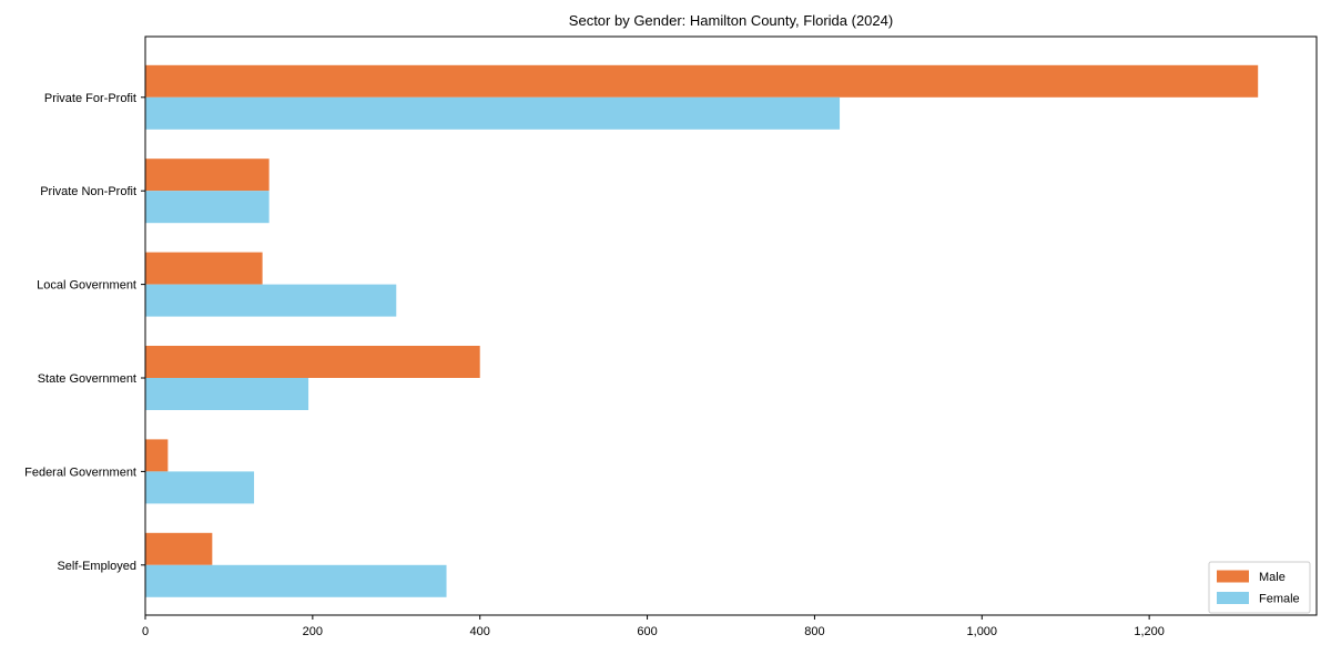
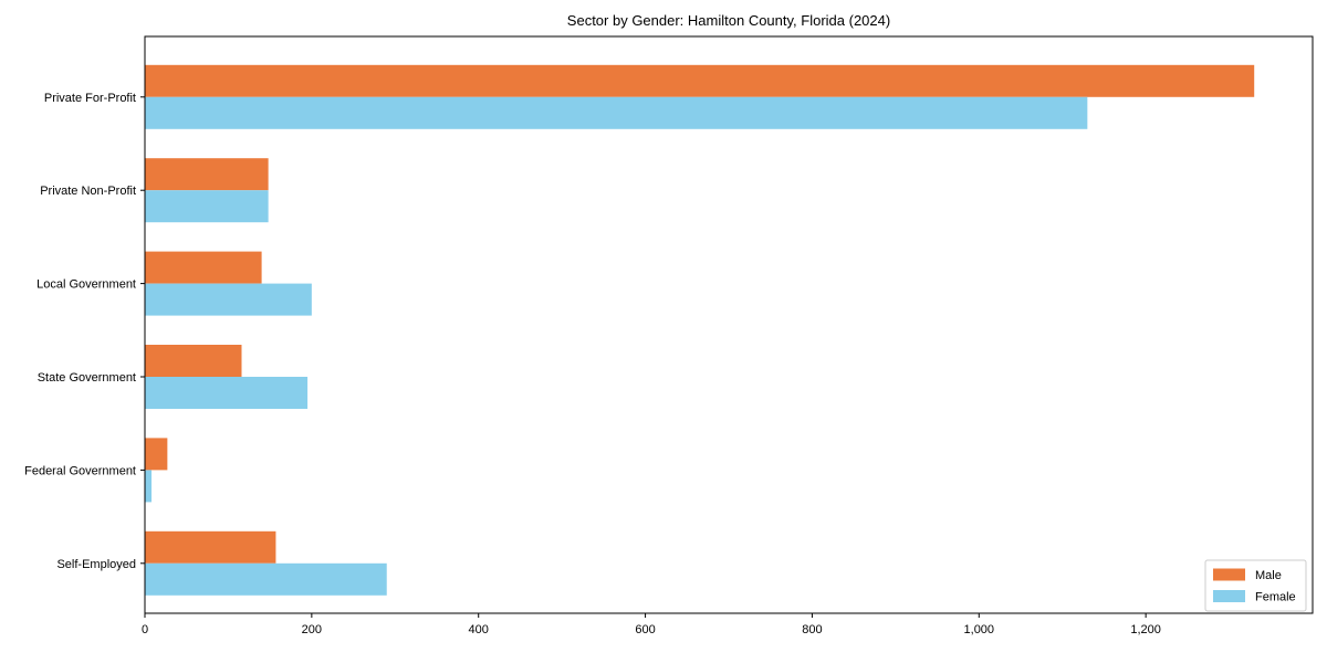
Female/Private For-Profit: 830 -> 1130
Female/Local Government: 300 -> 200
Male/State Government: 400 -> 120
Female/Federal Government: 130 -> 10
Male/Self-Employed: 80 -> 160
Female/Self-Employed: 360 -> 290
